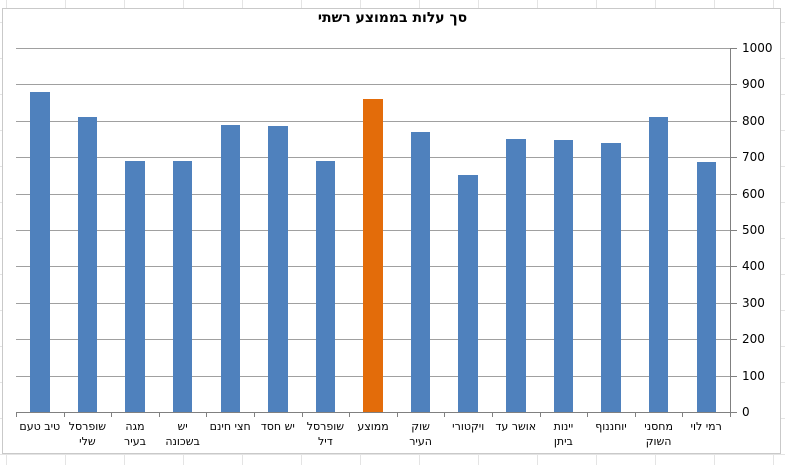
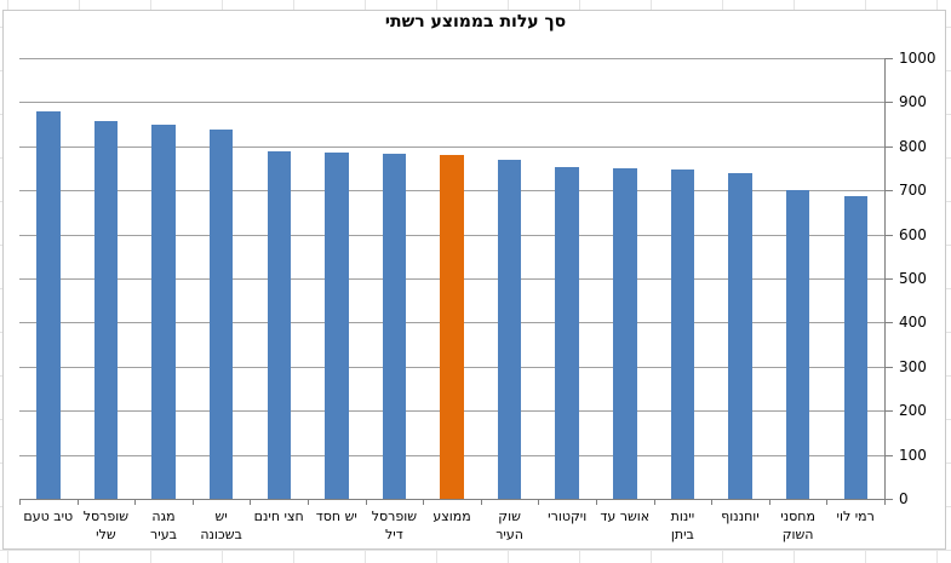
שופרסל שלי: 810 -> 860
מגה בעיר: 690 -> 850
יש בשכונה: 690 -> 840
שופרסל דיל: 690 -> 780
ממוצע: 860 -> 780
ויקטורי: 650 -> 750
מחסני השוק: 810 -> 700
